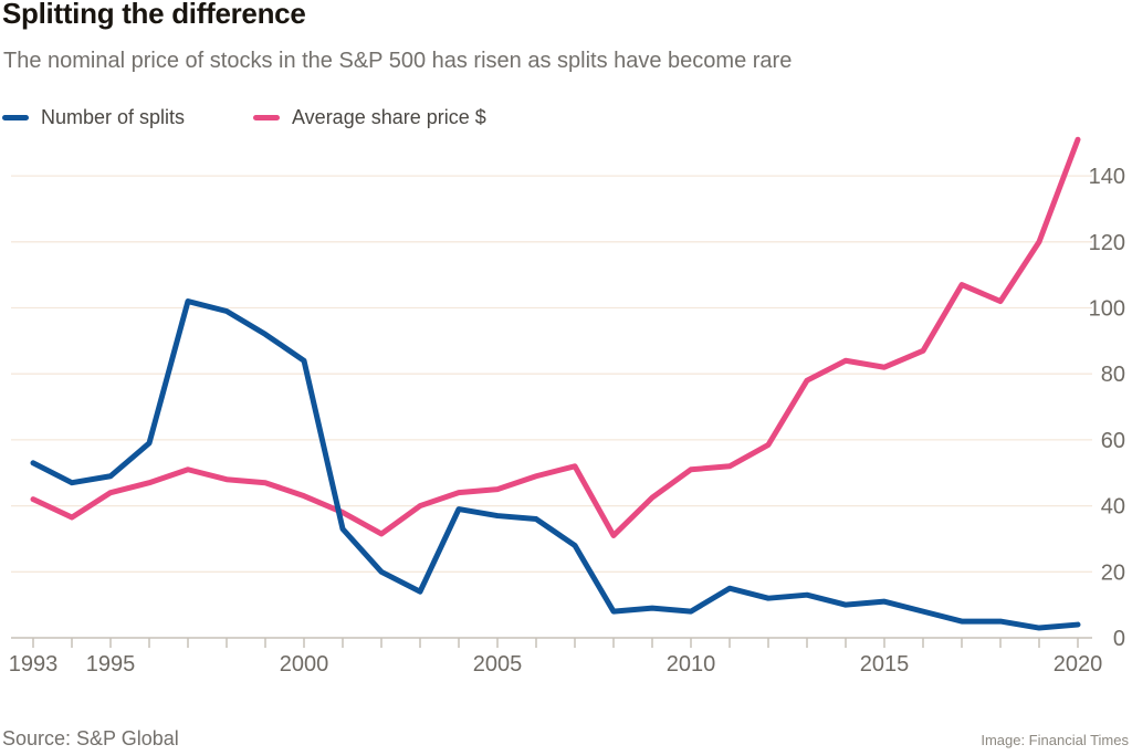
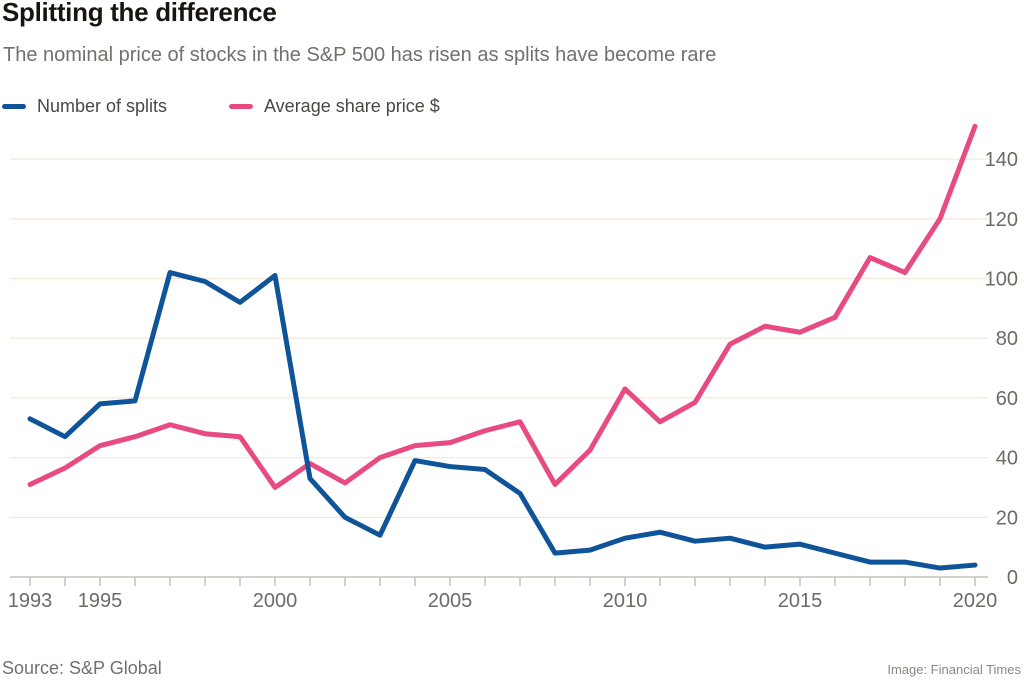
Average share price $/1993: 42 -> 31
Number of splits/1995: 49 -> 58
Number of splits/2000: 84 -> 101
Average share price $/2000: 43 -> 30
Number of splits/2010: 8 -> 13
Average share price $/2010: 51 -> 63
